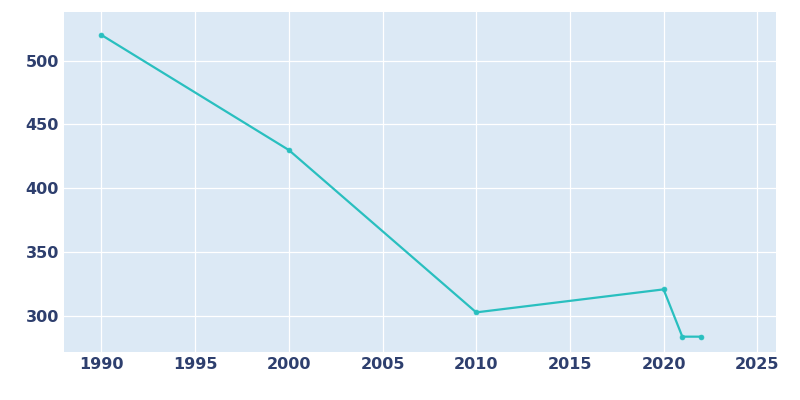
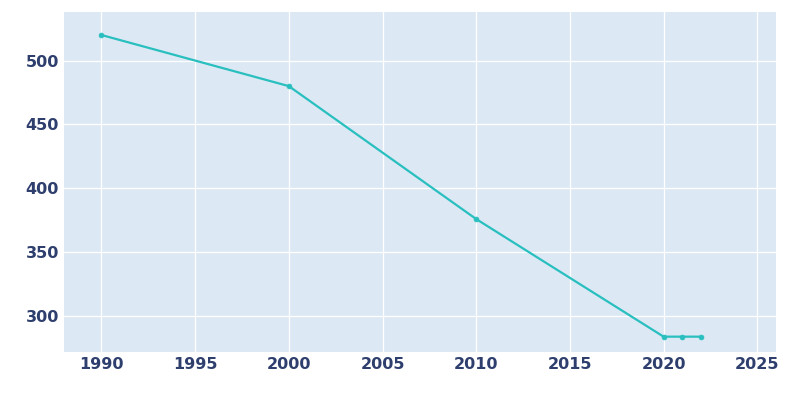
2000: 430 -> 480
2010: 303 -> 376
2020: 321 -> 284
